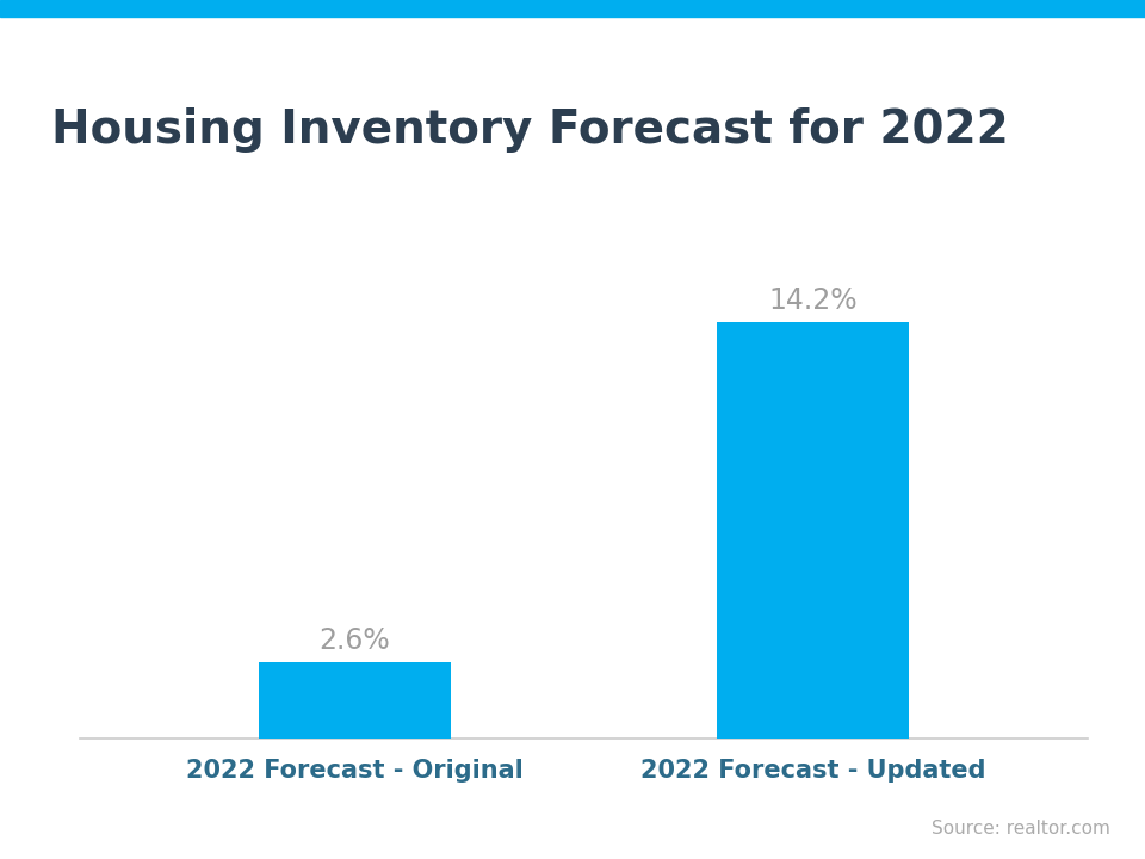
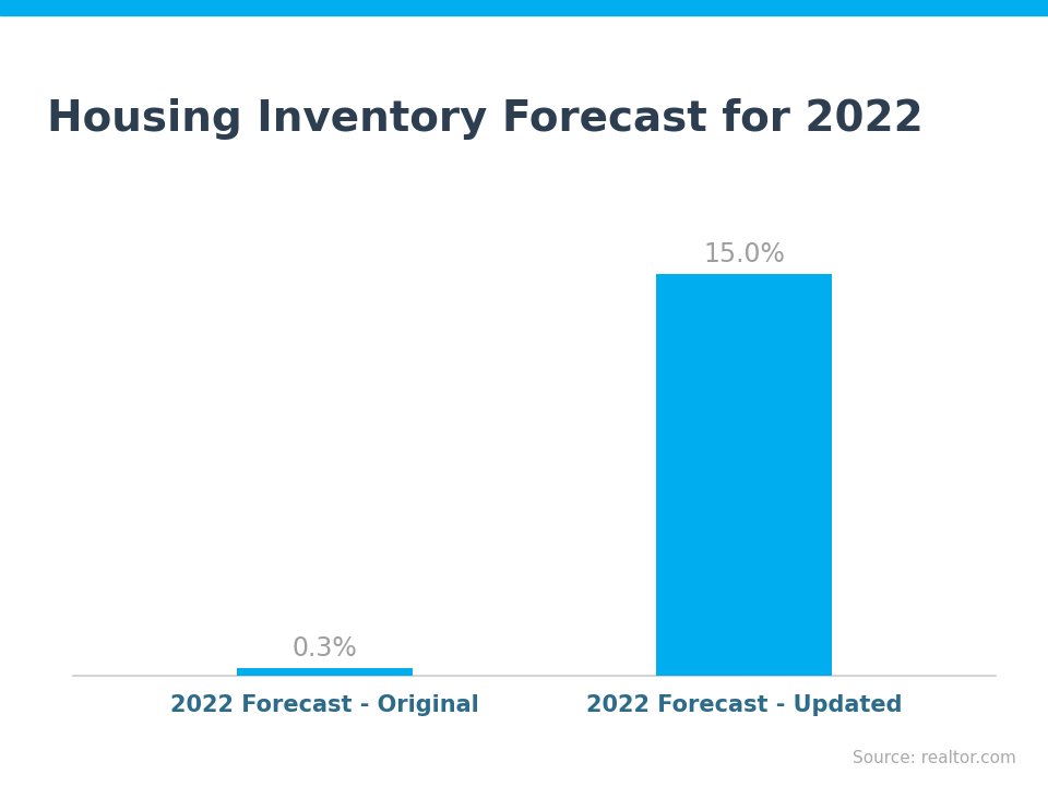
2022 Forecast - Original: 2.6% -> 0.3%
2022 Forecast - Updated: 14.2% -> 15.0%
